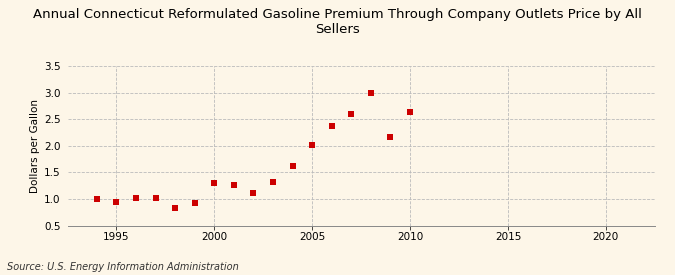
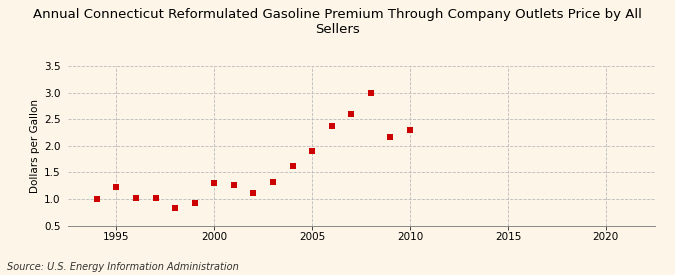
1995: 0.95 -> 1.22
2005: 2.01 -> 1.90
2010: 2.64 -> 2.30
